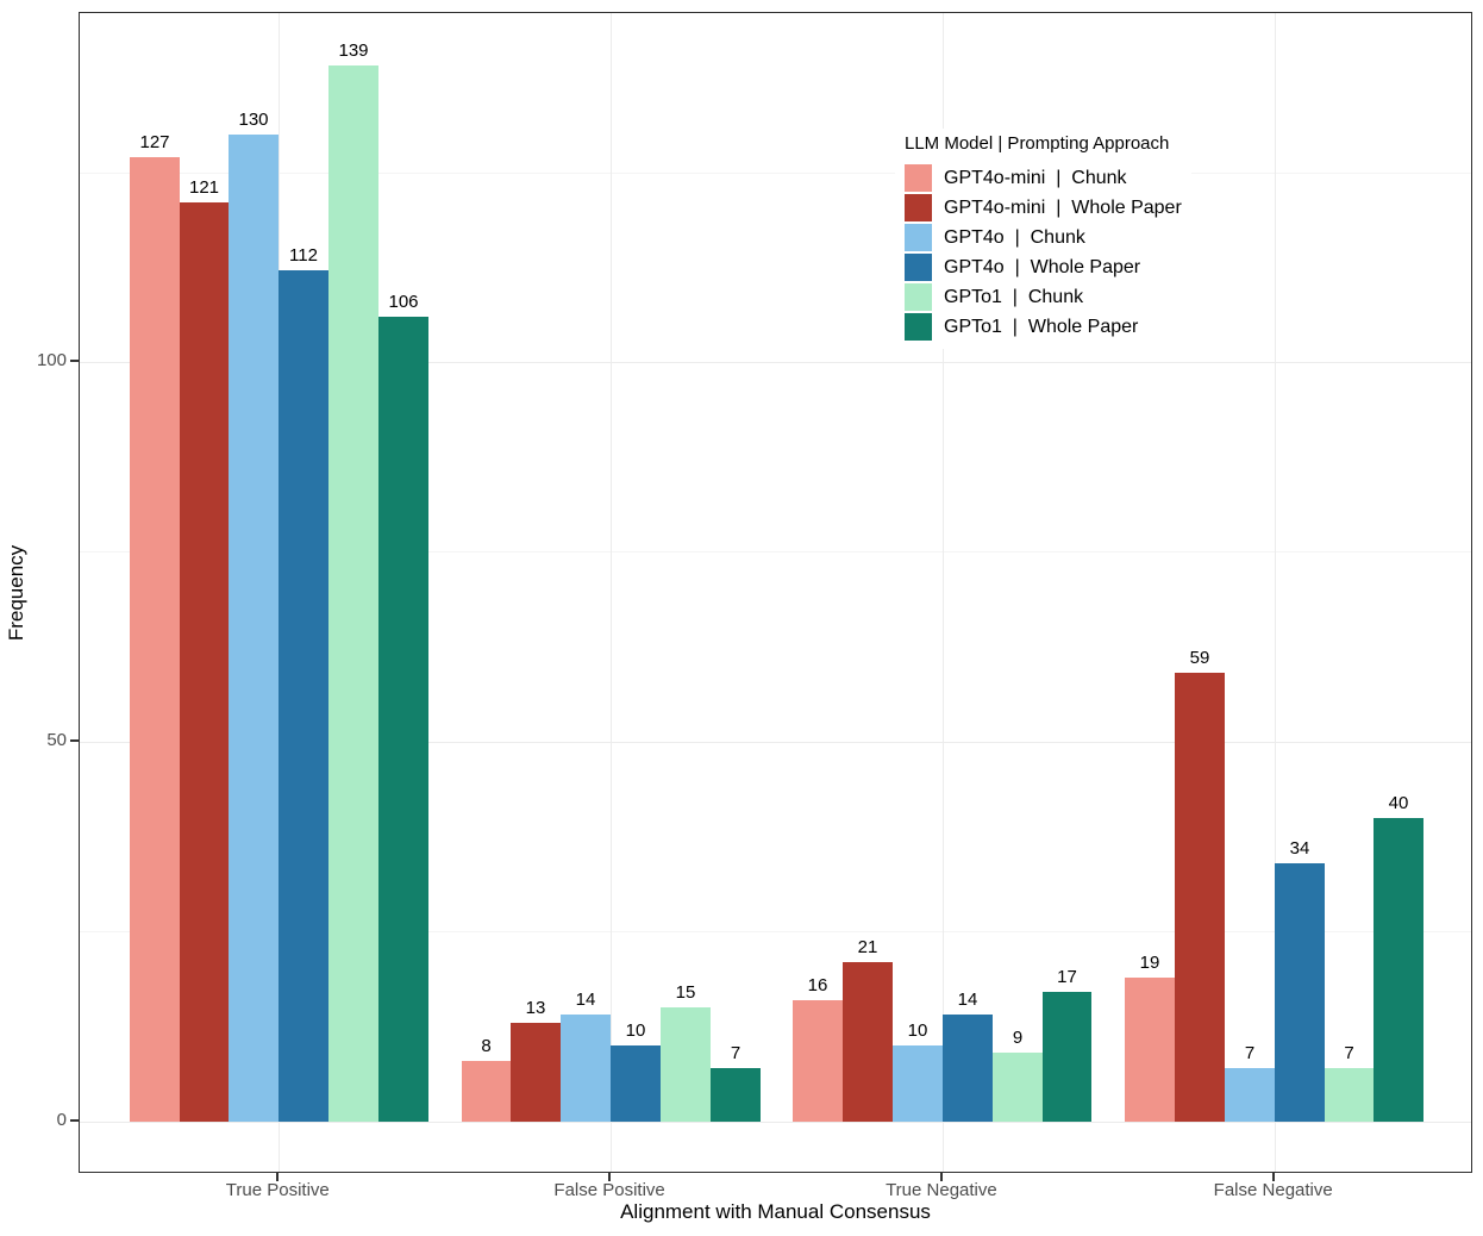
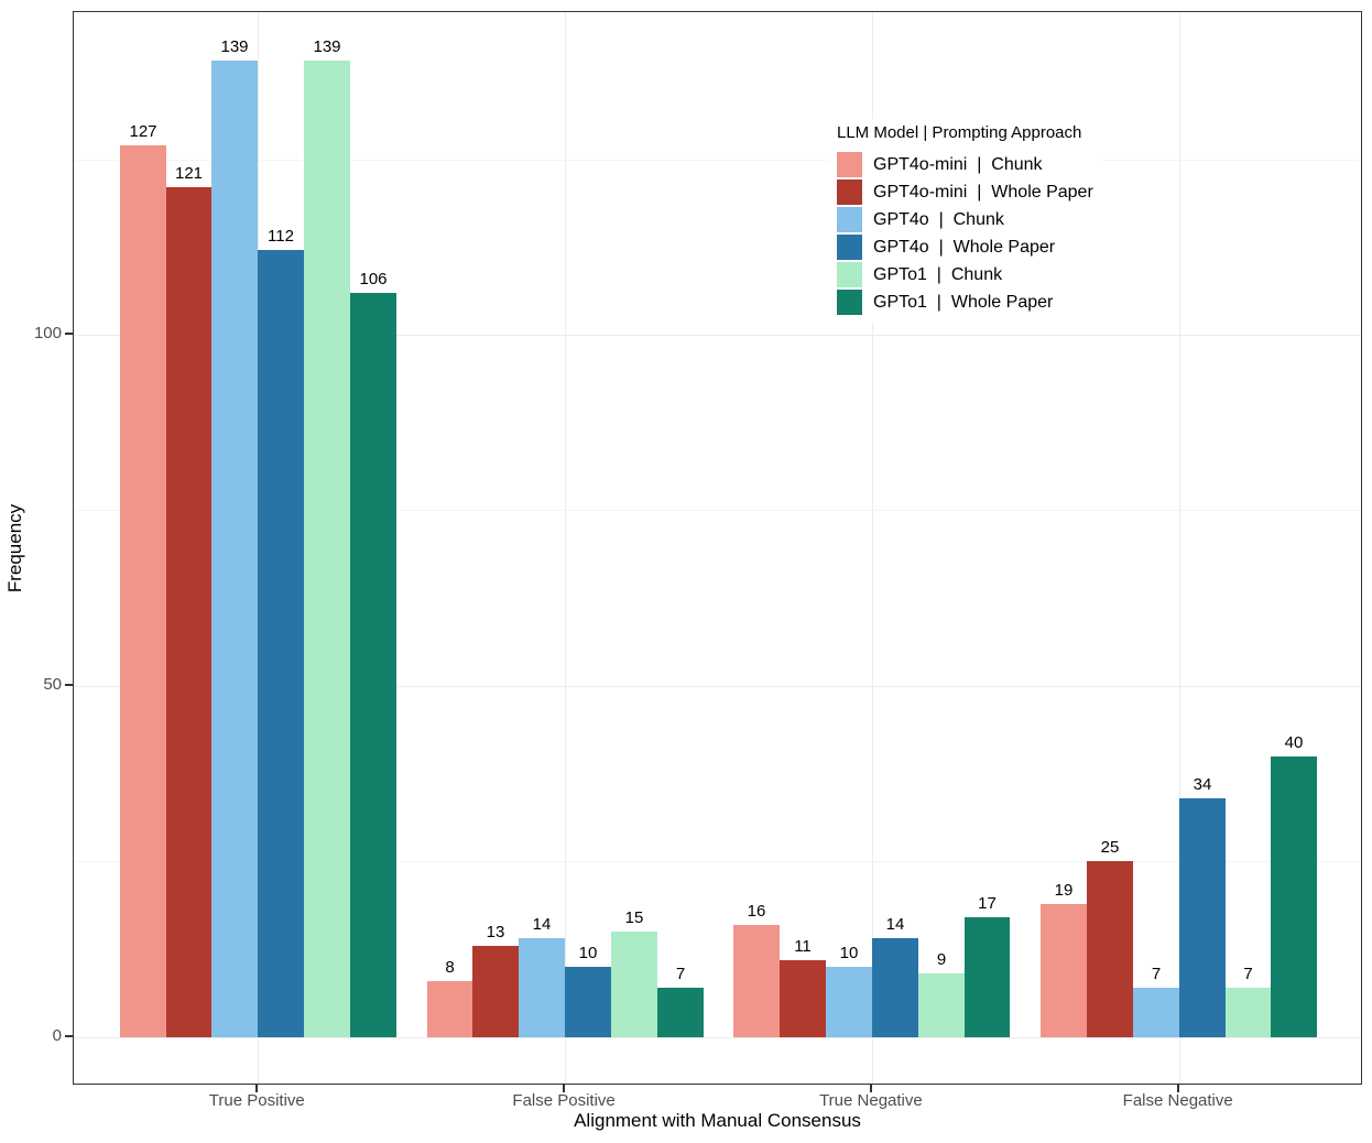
GPT4o | Chunk/True Positive: 130 -> 139
GPT4o-mini | Whole Paper/True Negative: 21 -> 11
GPT4o-mini | Whole Paper/False Negative: 59 -> 25
